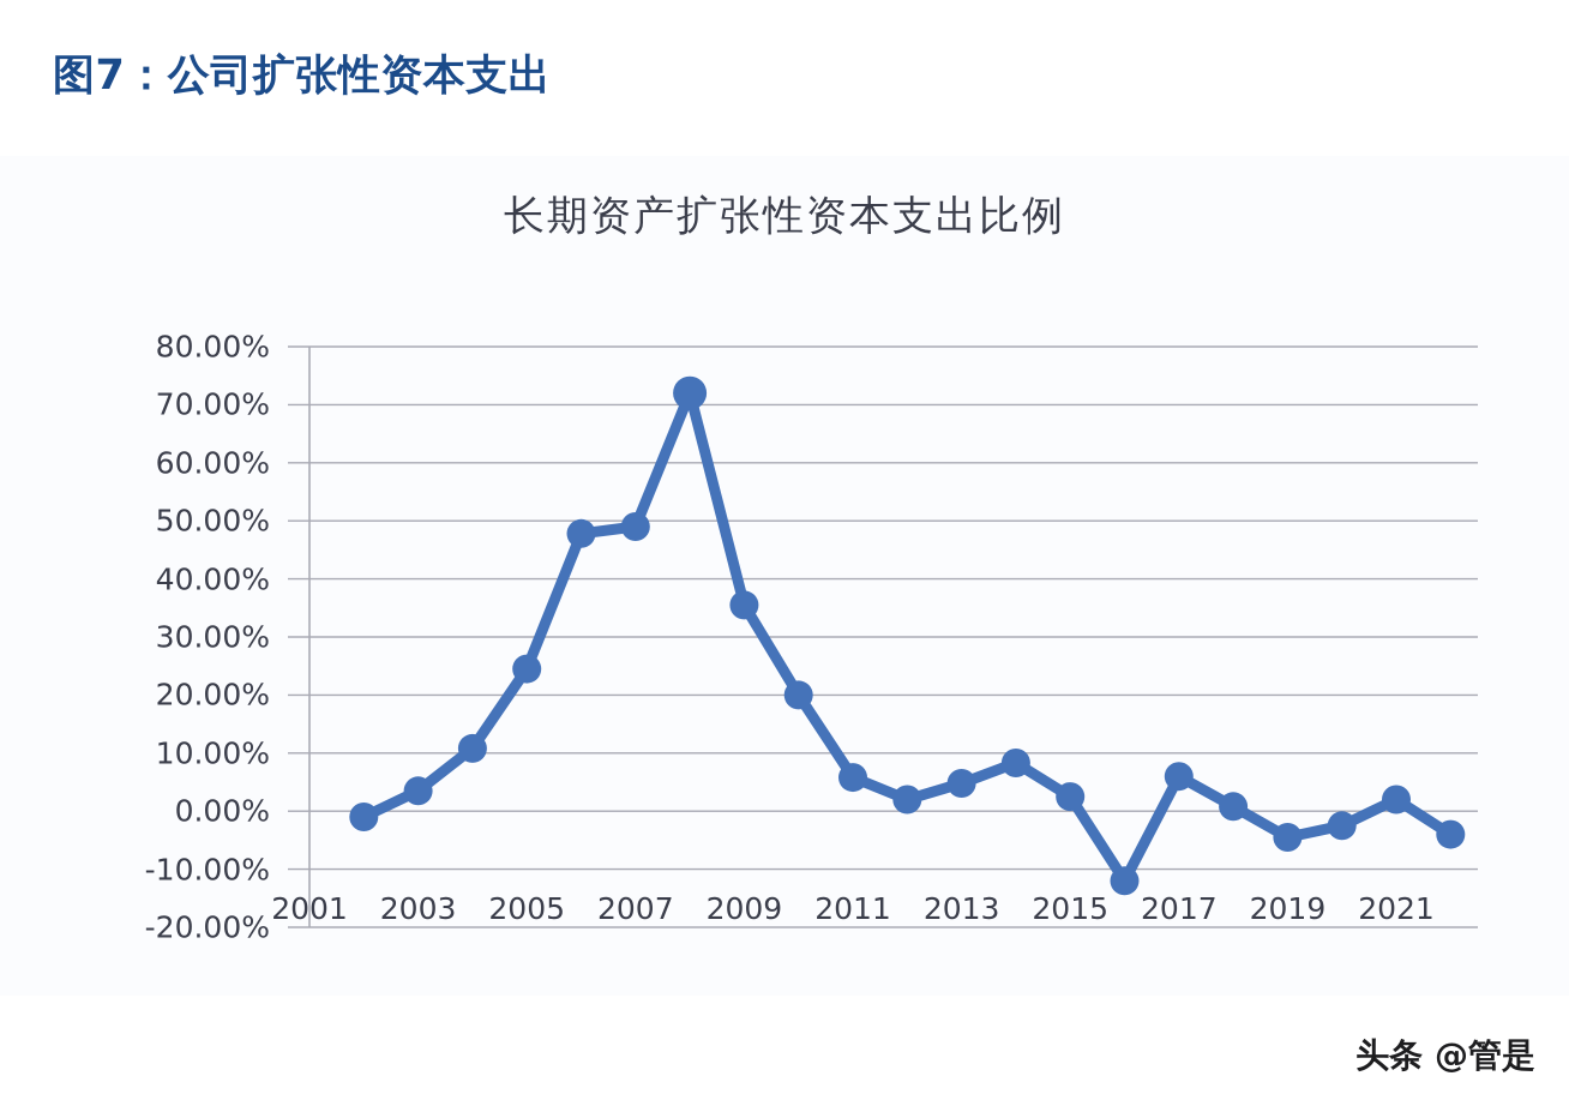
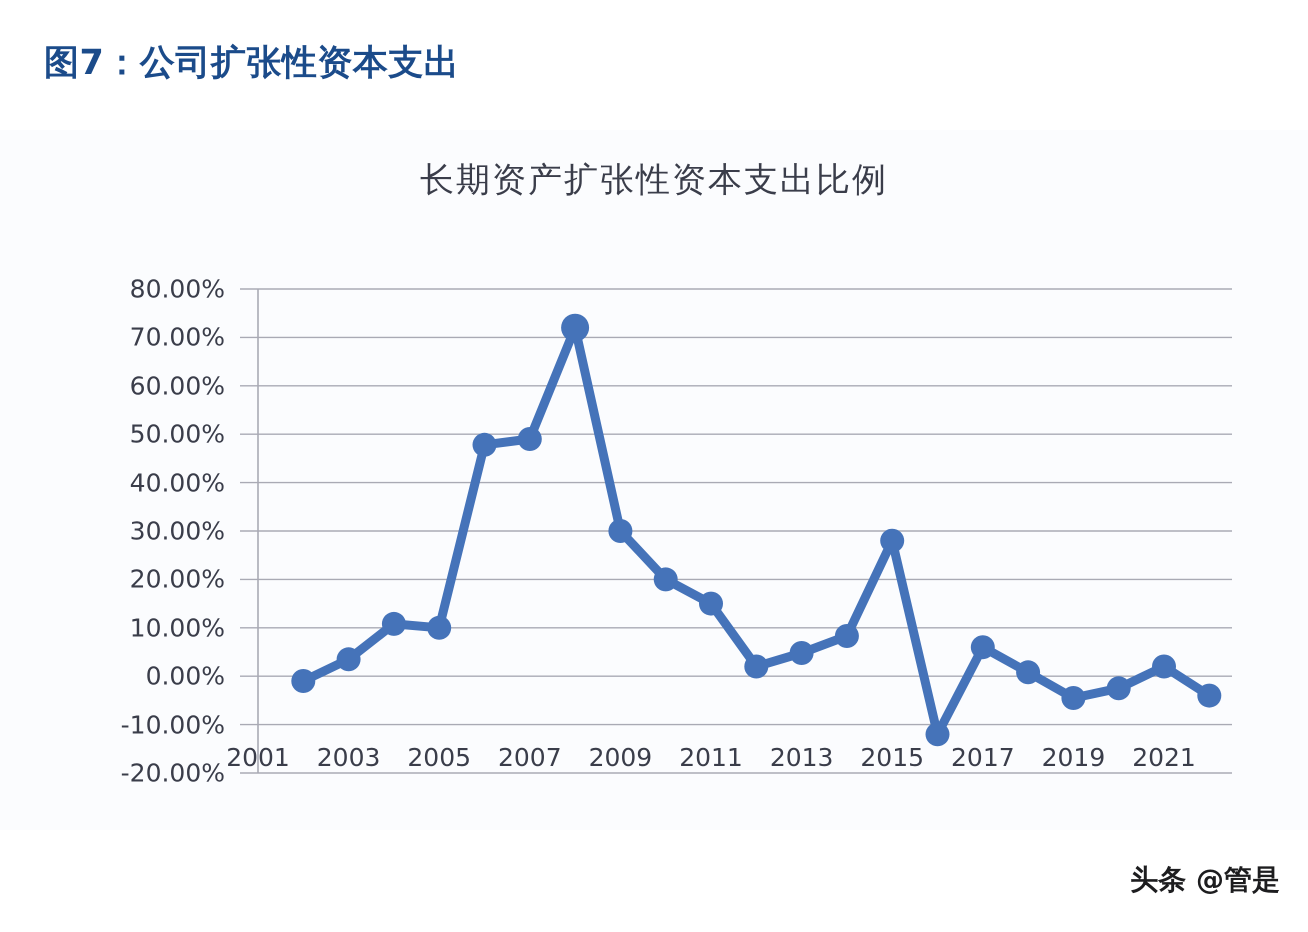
2005: 24% -> 10%
2009: 36% -> 30%
2011: 6% -> 15%
2015: 2% -> 28%
